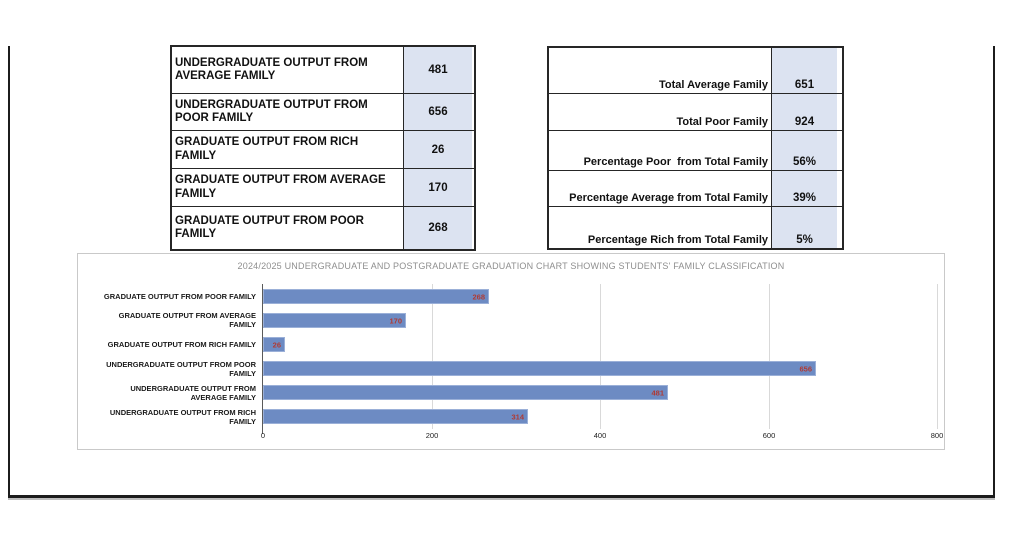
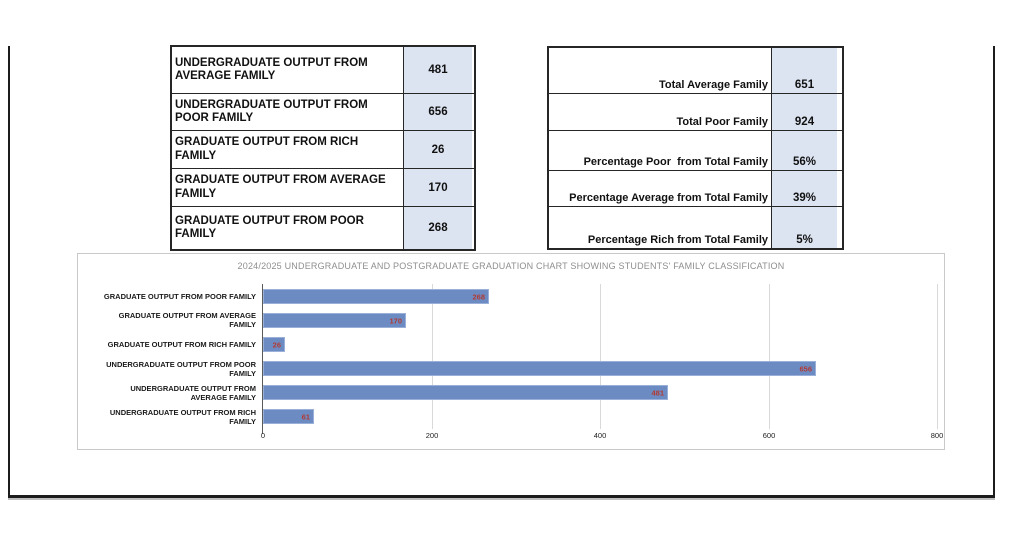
UNDERGRADUATE OUTPUT FROM RICH FAMILY: 314 -> 61
